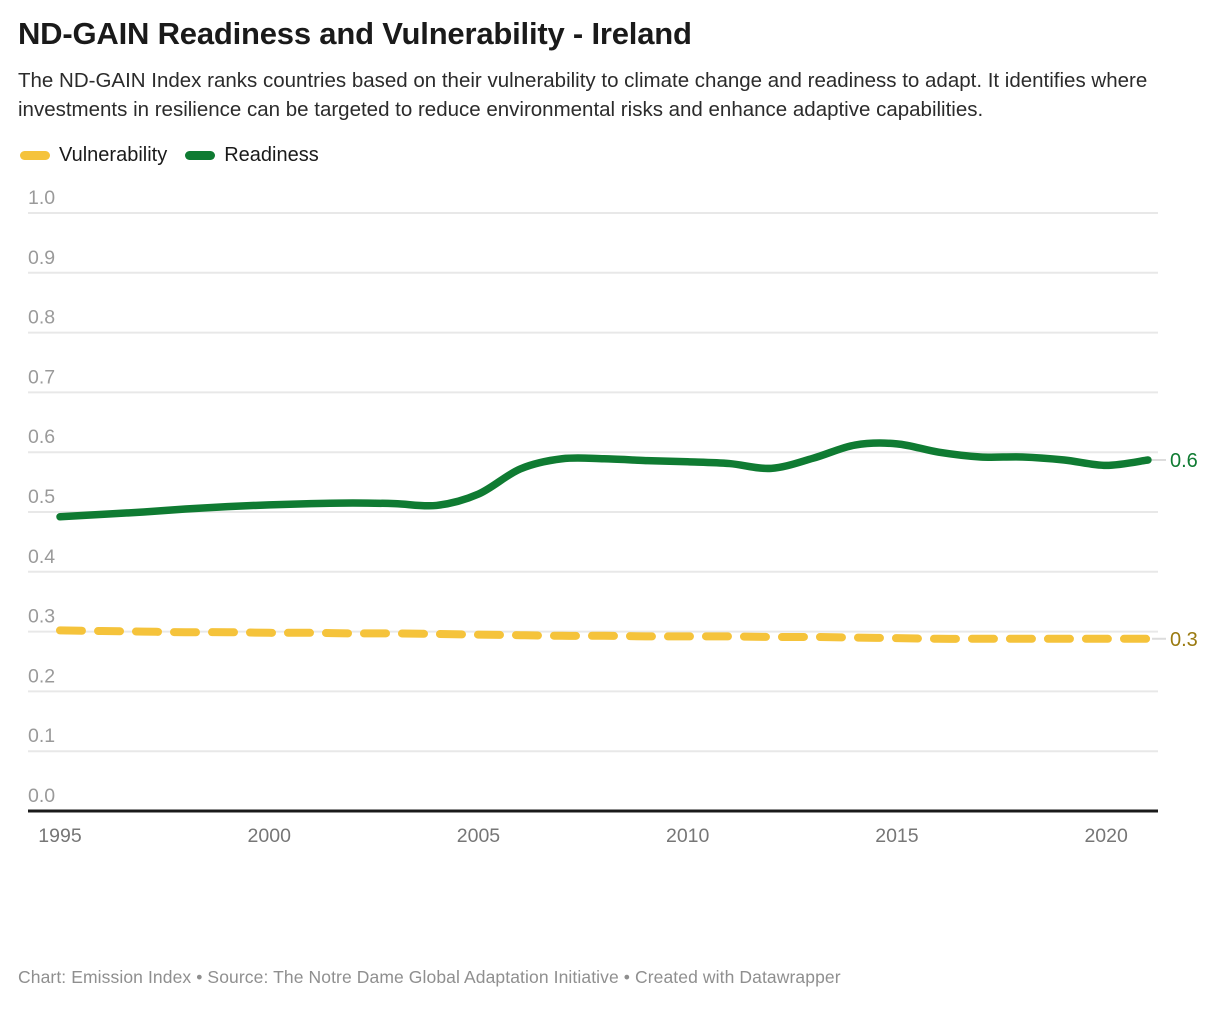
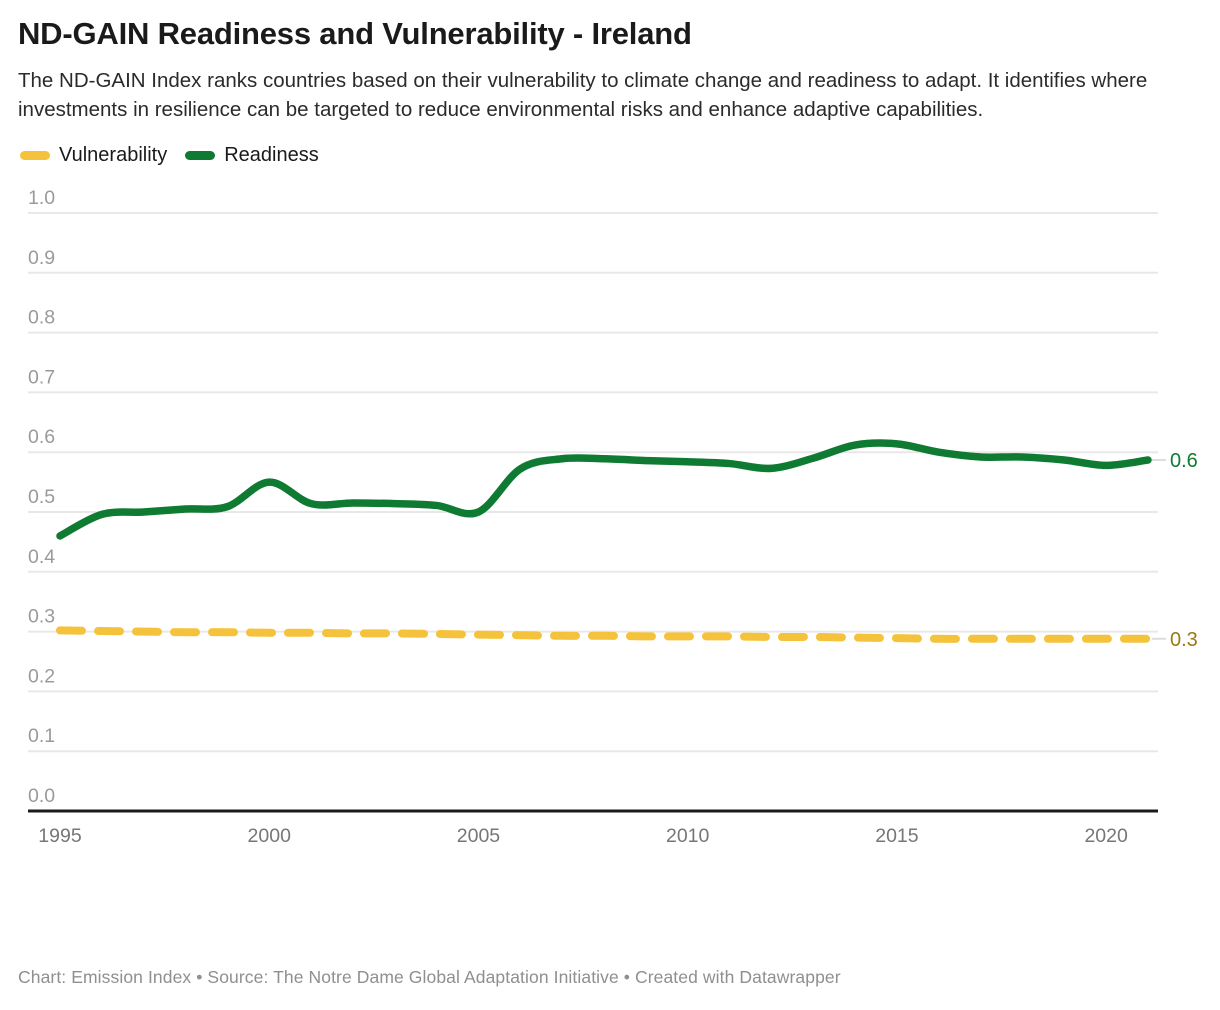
Readiness/1995: 0.49 -> 0.46
Readiness/2000: 0.51 -> 0.55
Readiness/2005: 0.53 -> 0.50
